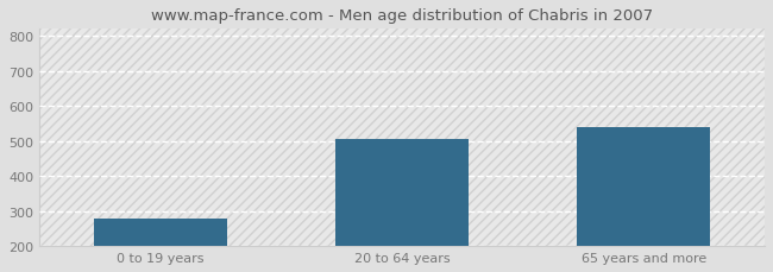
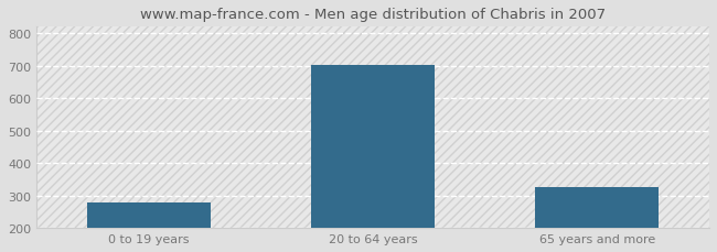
20 to 64 years: 505 -> 703
65 years and more: 540 -> 325
